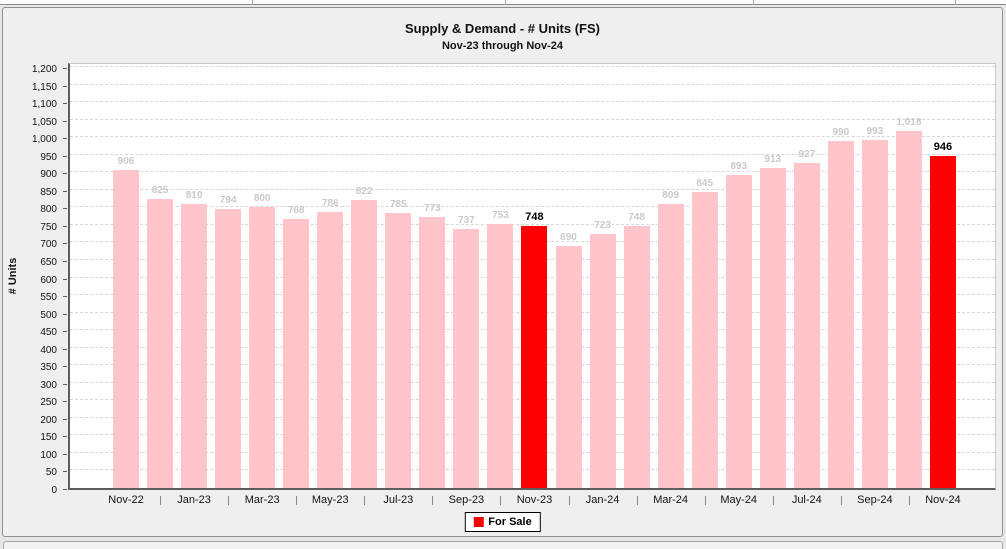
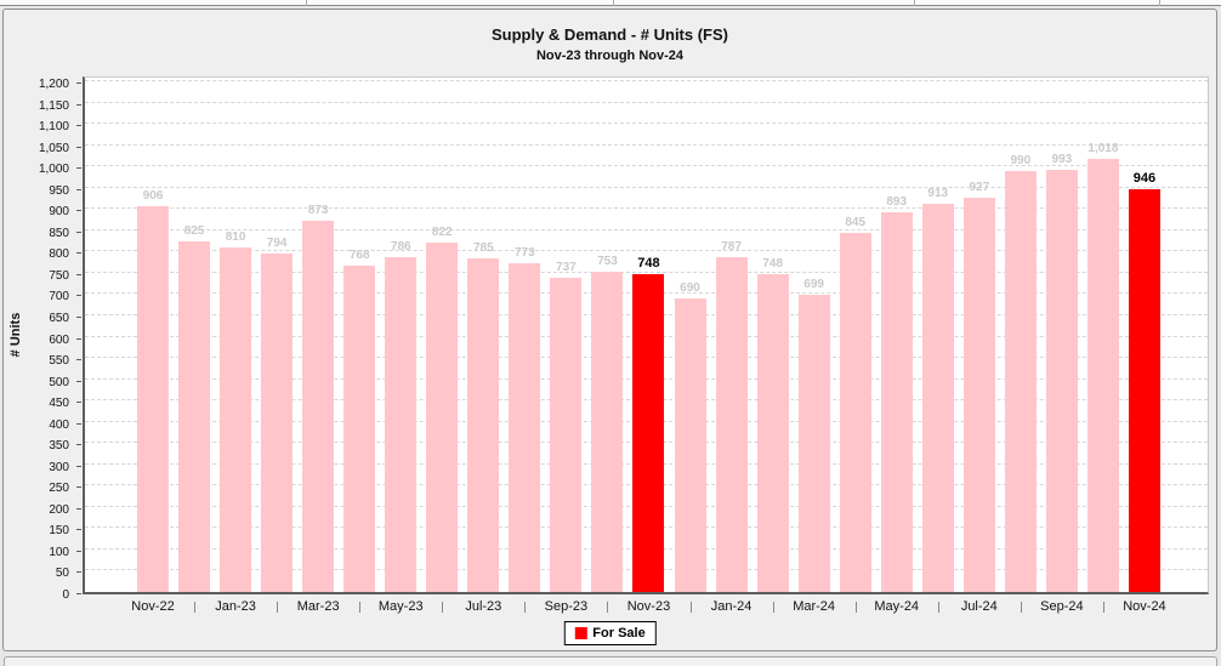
Mar-23: 800 -> 873
Jan-24: 723 -> 787
Mar-24: 809 -> 699
